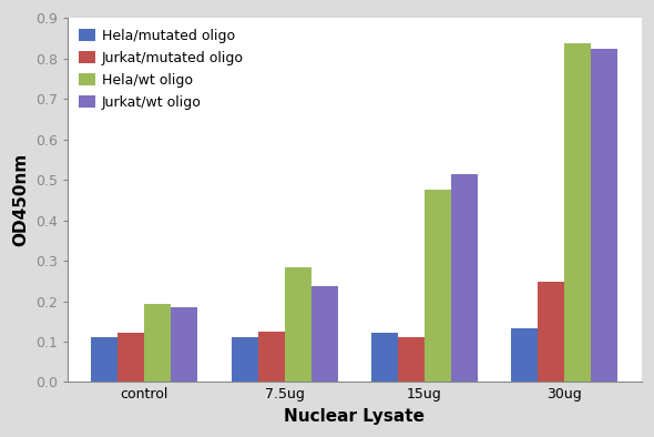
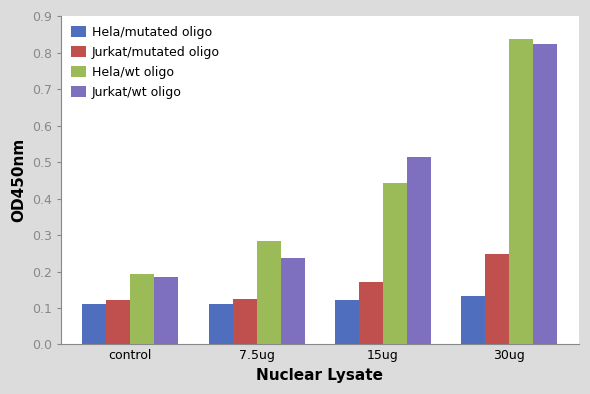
Jurkat/mutated oligo/15ug: 0.110 -> 0.170
Hela/wt oligo/15ug: 0.475 -> 0.443
